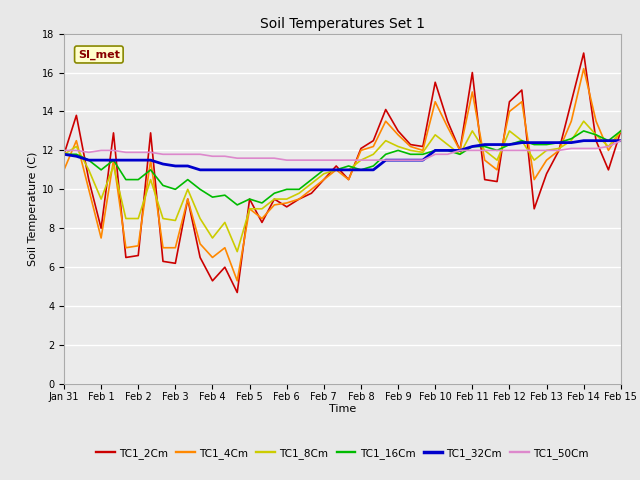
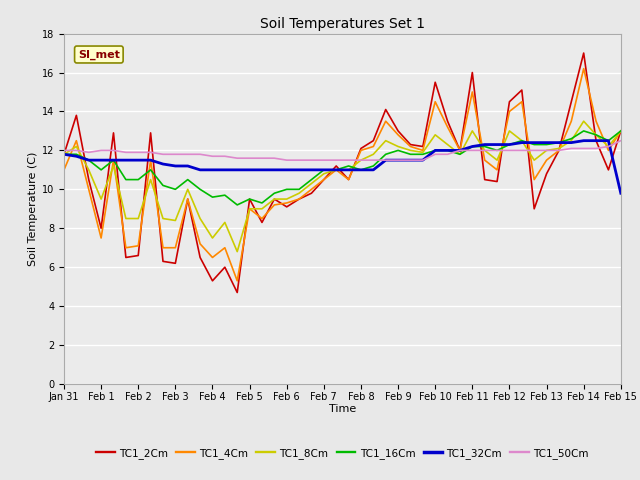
TC1_32Cm/Feb 15: 12.5 -> 9.8
